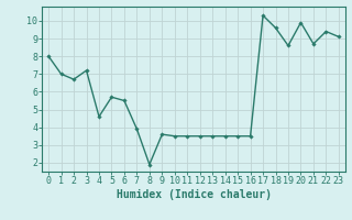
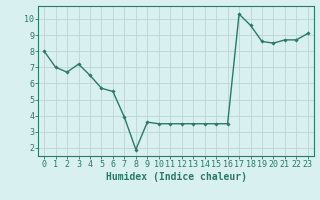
4: 4.6 -> 6.5
20: 9.9 -> 8.5
22: 9.4 -> 8.7
